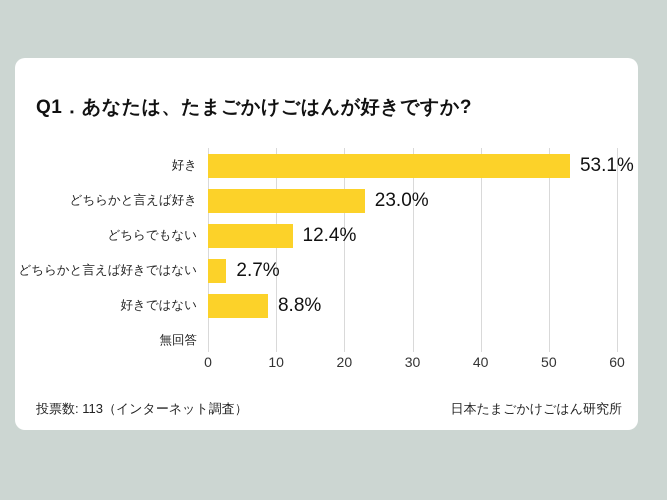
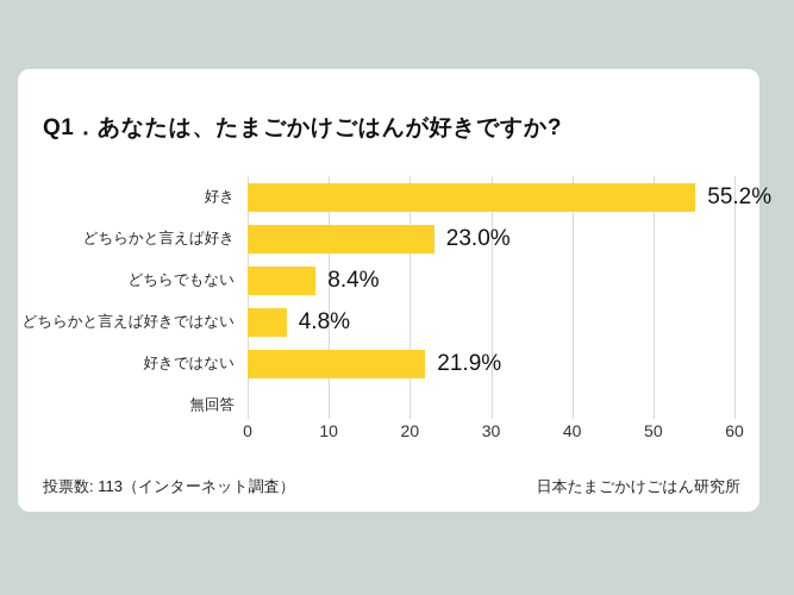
好き: 53.1% -> 55.2%
どちらでもない: 12.4% -> 8.4%
どちらかと言えば好きではない: 2.7% -> 4.8%
好きではない: 8.8% -> 21.9%
